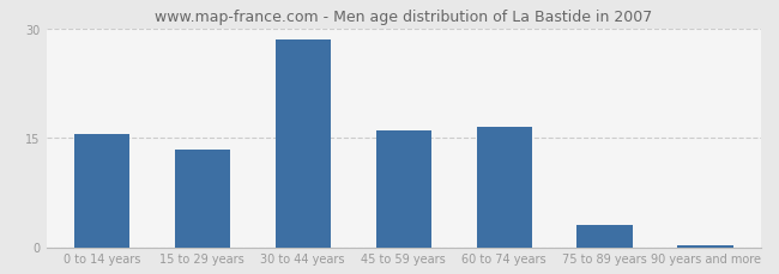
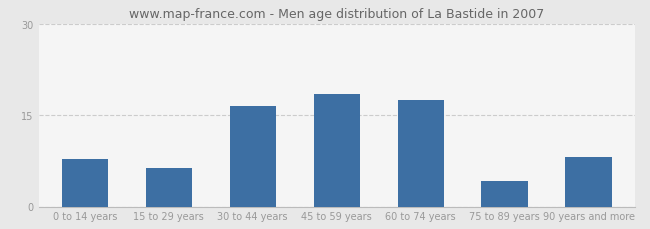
0 to 14 years: 15.5 -> 7.8
15 to 29 years: 13.5 -> 6.4
30 to 44 years: 28.5 -> 16.6
45 to 59 years: 16.0 -> 18.6
60 to 74 years: 16.5 -> 17.6
75 to 89 years: 3.0 -> 4.2
90 years and more: 0.3 -> 8.2
